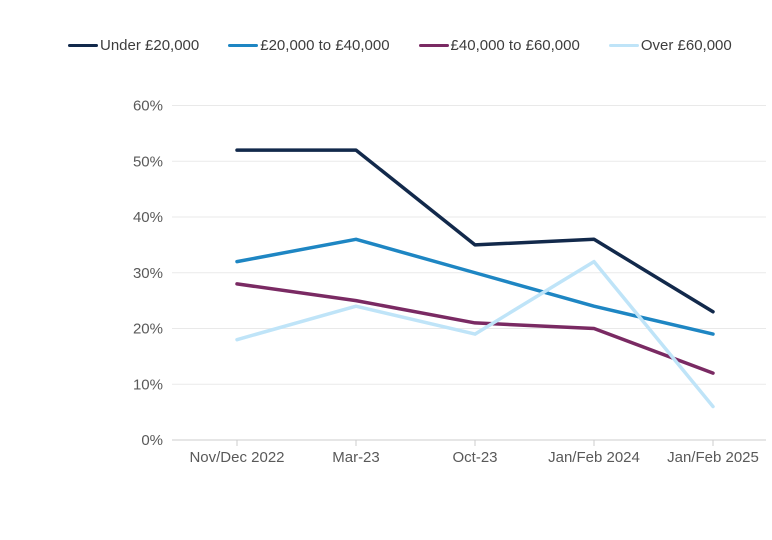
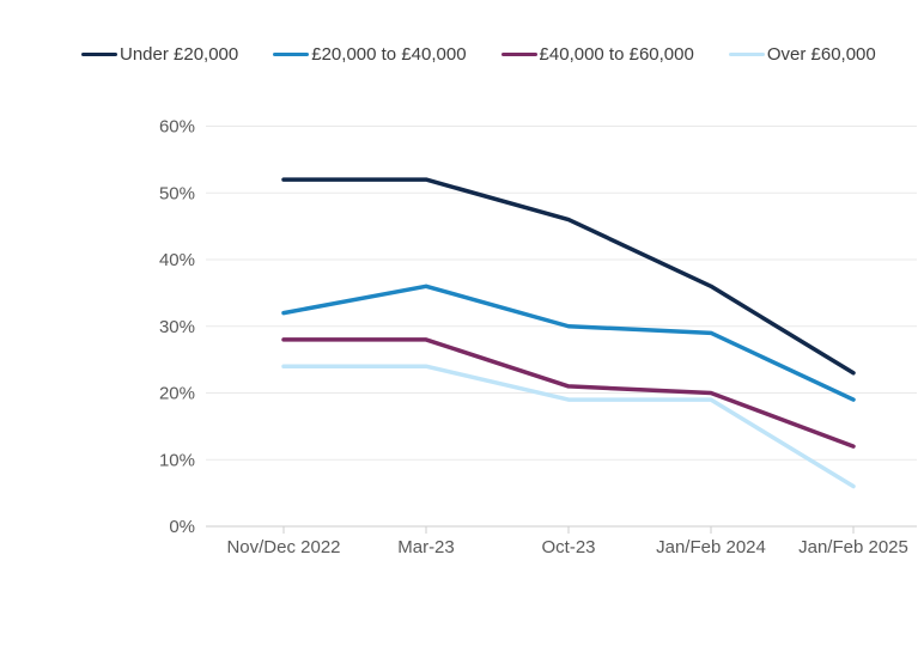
Over £60,000/Nov/Dec 2022: 18% -> 24%
£40,000 to £60,000/Mar-23: 25% -> 28%
Under £20,000/Oct-23: 35% -> 46%
£20,000 to £40,000/Jan/Feb 2024: 24% -> 29%
Over £60,000/Jan/Feb 2024: 32% -> 19%
